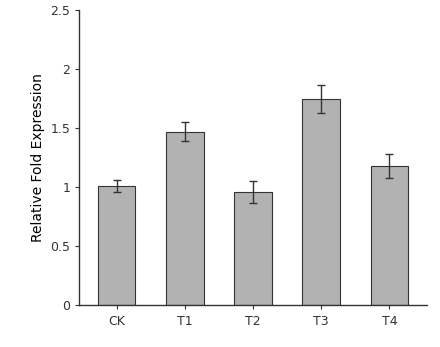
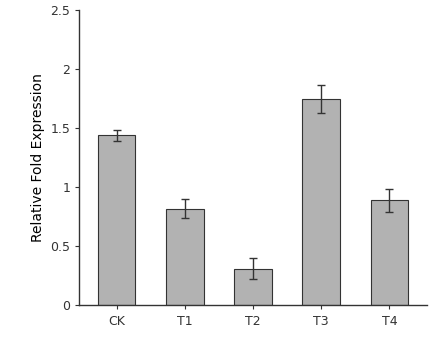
CK: 1.01 -> 1.44
T1: 1.47 -> 0.82
T2: 0.96 -> 0.31
T4: 1.18 -> 0.89
